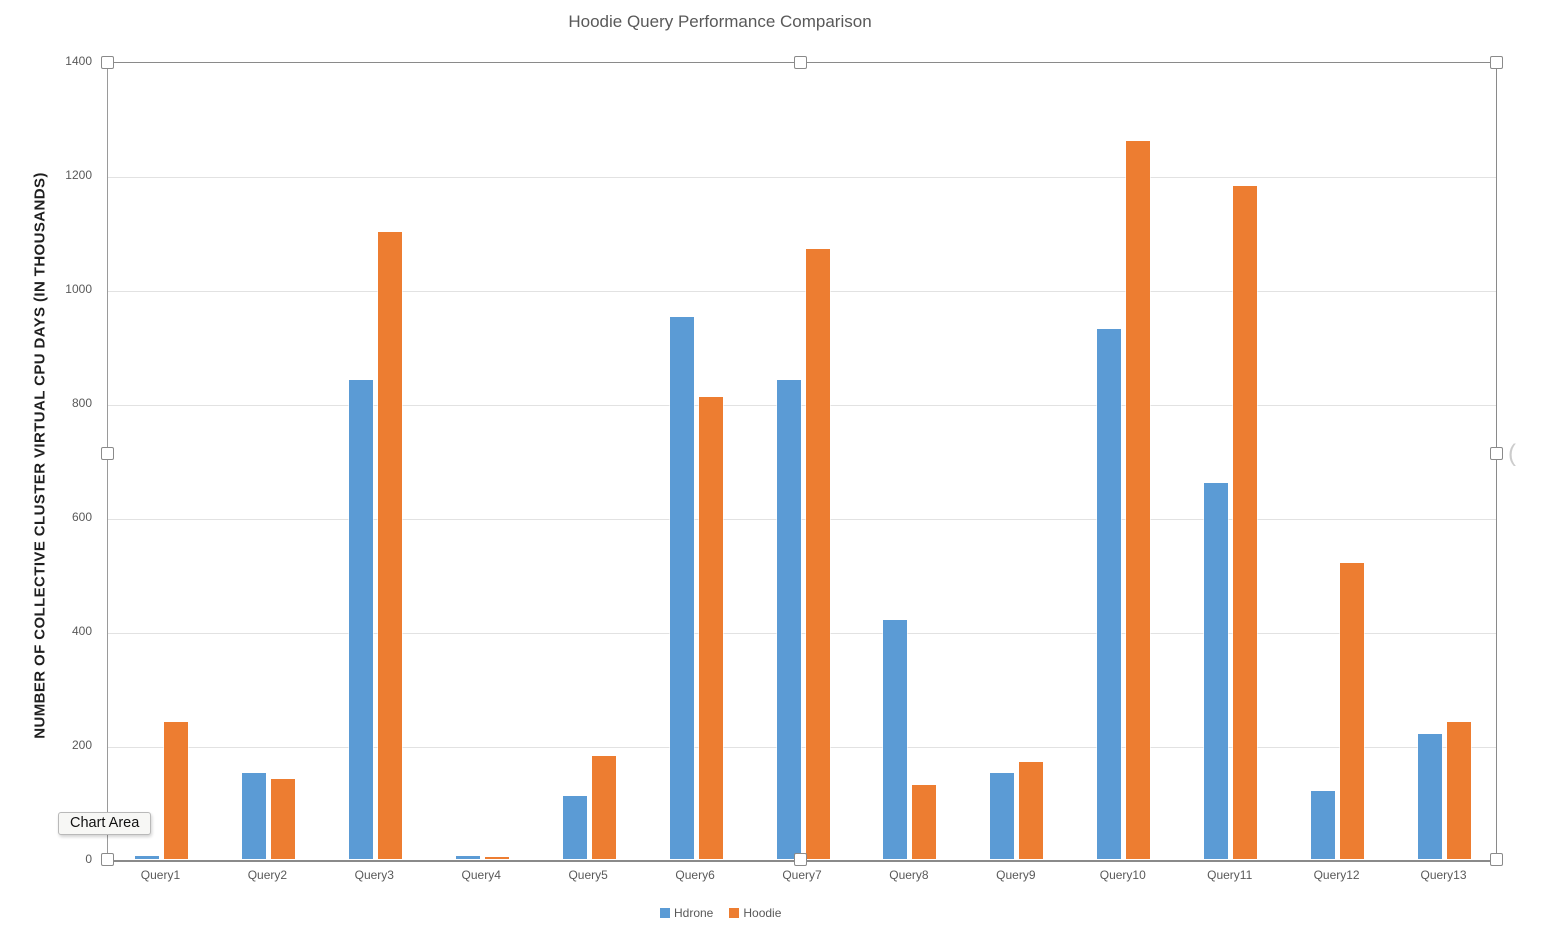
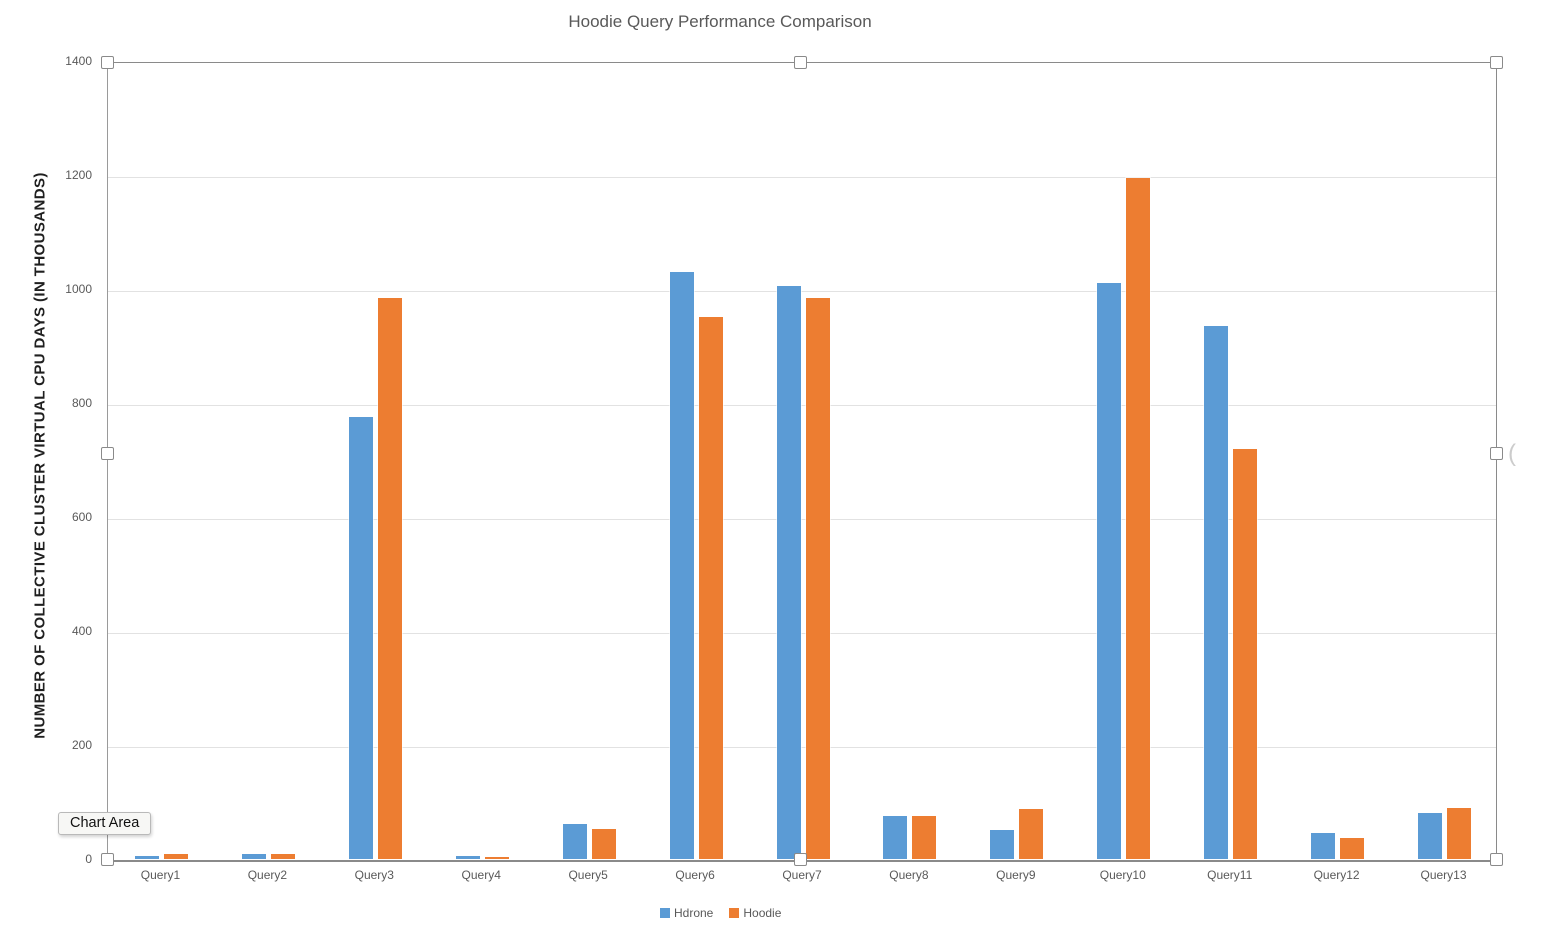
Hoodie/Query1: 240 -> 10
Hdrone/Query2: 150 -> 10
Hoodie/Query2: 140 -> 10
Hdrone/Query3: 840 -> 780
Hoodie/Query3: 1100 -> 980
Hdrone/Query5: 110 -> 60
Hoodie/Query5: 180 -> 50
Hdrone/Query6: 950 -> 1030
Hoodie/Query6: 810 -> 950
Hdrone/Query7: 840 -> 1000
Hoodie/Query7: 1070 -> 980
Hdrone/Query8: 420 -> 80
Hoodie/Query8: 130 -> 80
Hdrone/Query9: 150 -> 50
Hoodie/Query9: 170 -> 90
Hdrone/Query10: 930 -> 1010
Hoodie/Query10: 1260 -> 1200
Hdrone/Query11: 660 -> 940
Hoodie/Query11: 1180 -> 720
Hdrone/Query12: 120 -> 40
Hoodie/Query12: 520 -> 40
Hdrone/Query13: 220 -> 80
Hoodie/Query13: 240 -> 90
